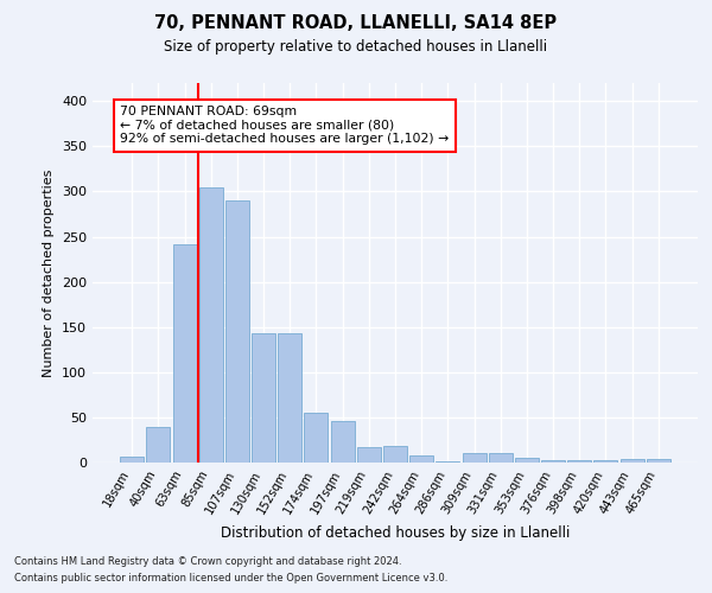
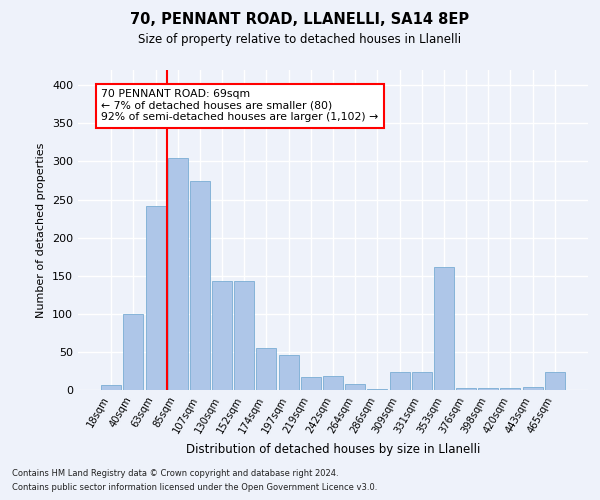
40sqm: 40 -> 100
107sqm: 290 -> 274
309sqm: 10 -> 24
331sqm: 10 -> 24
353sqm: 5 -> 162
465sqm: 4 -> 24
